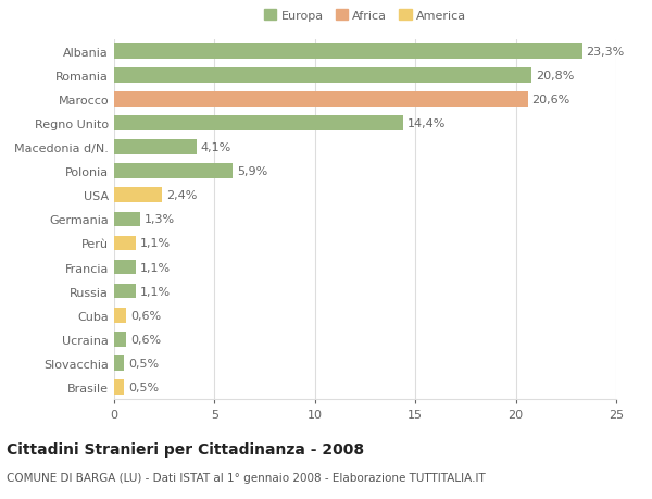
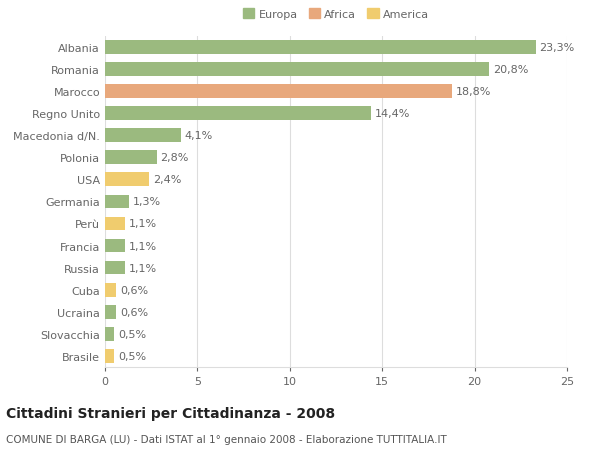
Marocco: 20,6% -> 18,8%
Polonia: 5,9% -> 2,8%
